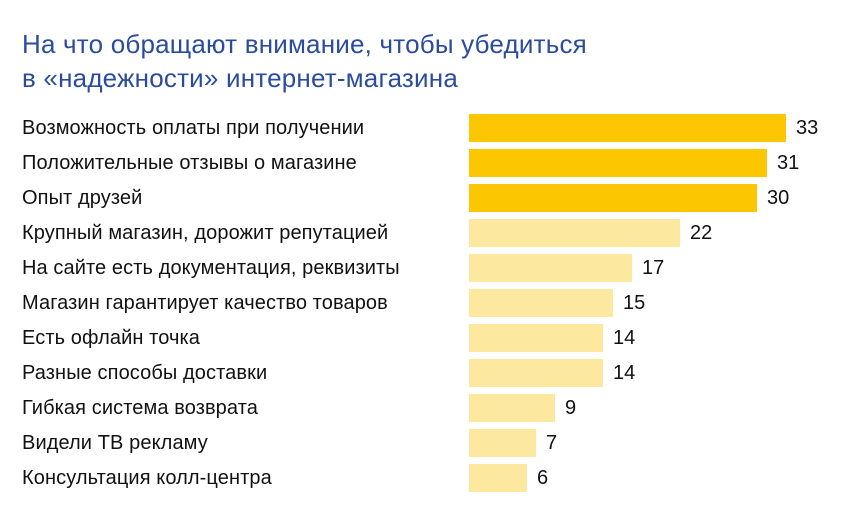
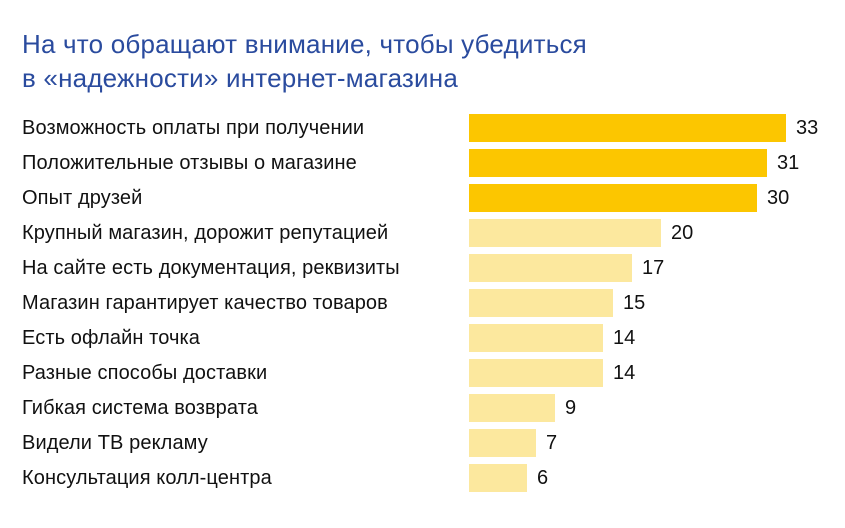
Крупный магазин, дорожит репутацией: 22 -> 20
